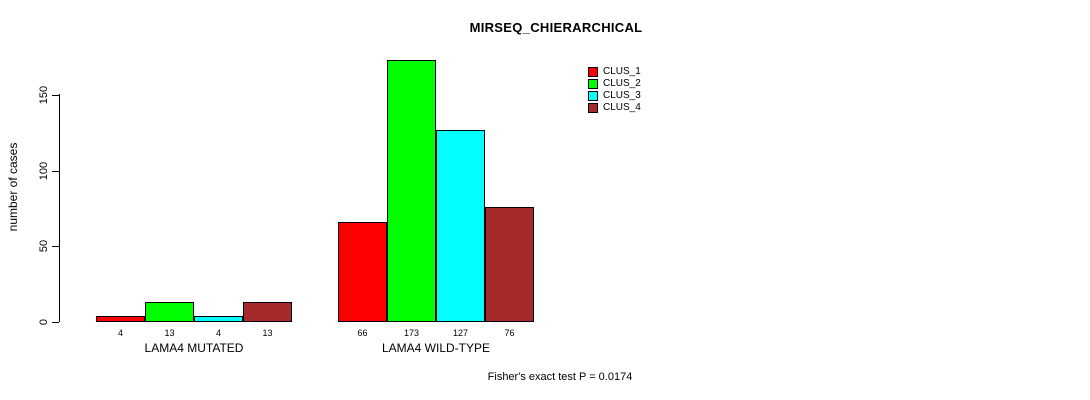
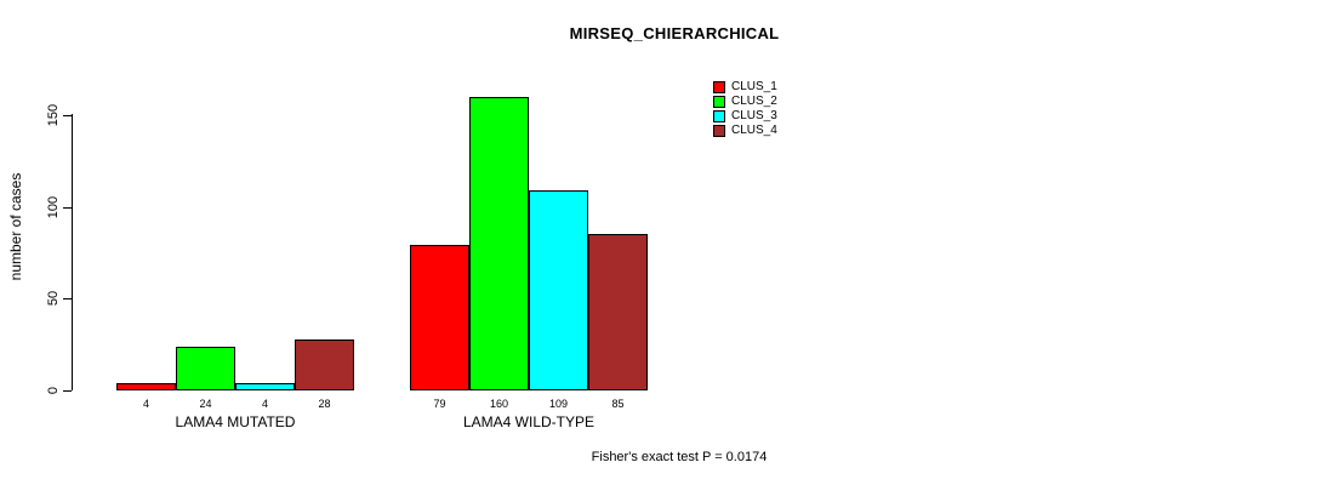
CLUS_2/LAMA4 MUTATED: 13 -> 24
CLUS_4/LAMA4 MUTATED: 13 -> 28
CLUS_1/LAMA4 WILD-TYPE: 66 -> 79
CLUS_2/LAMA4 WILD-TYPE: 173 -> 160
CLUS_3/LAMA4 WILD-TYPE: 127 -> 109
CLUS_4/LAMA4 WILD-TYPE: 76 -> 85
